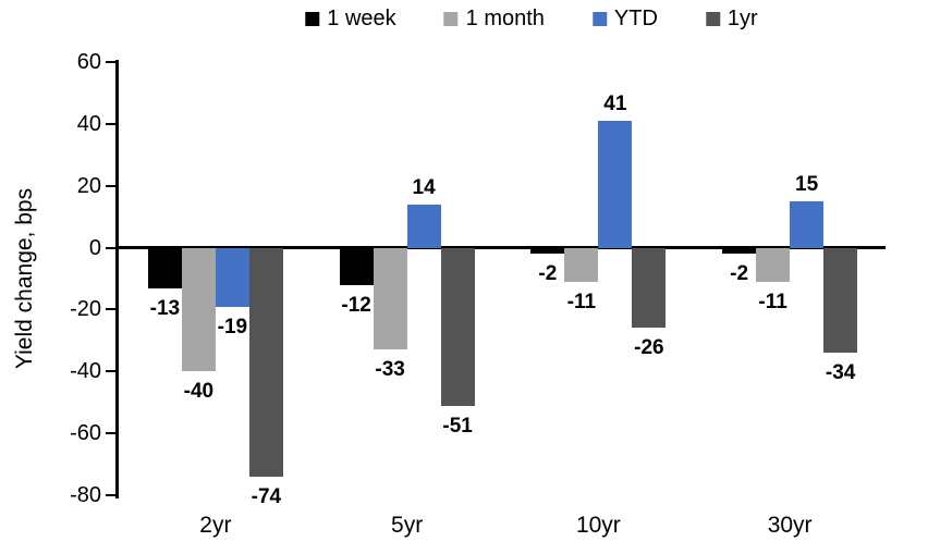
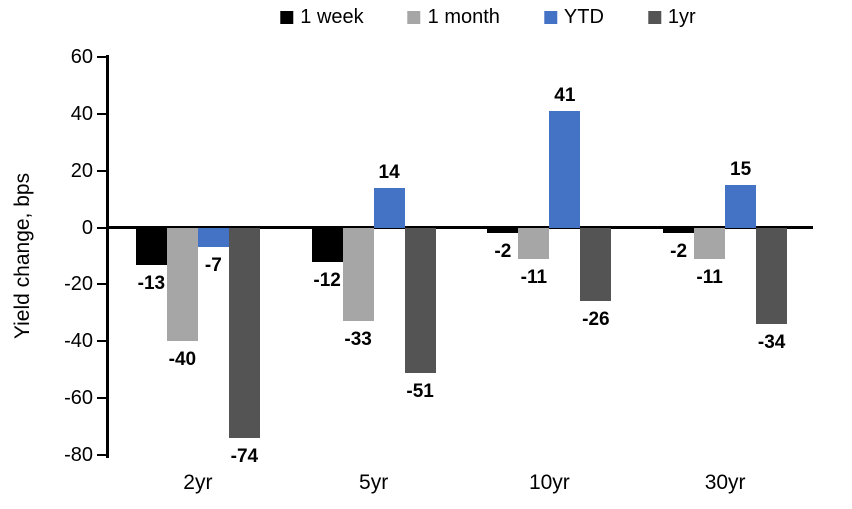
YTD/2yr: -19 -> -7
